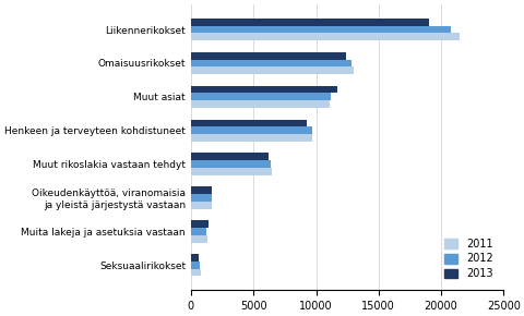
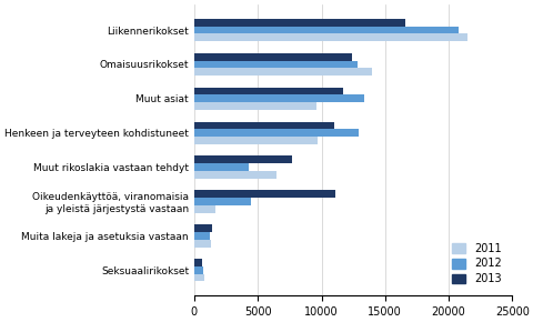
2013/Liikennerikokset: 19000 -> 16600
2011/Omaisuusrikokset: 13000 -> 14000
2012/Muut asiat: 11200 -> 13400
2011/Muut asiat: 11100 -> 9600
2013/Henkeen ja terveyteen kohdistuneet: 9300 -> 11000
2012/Henkeen ja terveyteen kohdistuneet: 9700 -> 12900
2013/Muut rikoslakia vastaan tehdyt: 6200 -> 7700
2012/Muut rikoslakia vastaan tehdyt: 6400 -> 4300
2013/Oikeudenkäyttöä, viranomaisia ja yleistä järjestystä vastaan: 1700 -> 11100
2012/Oikeudenkäyttöä, viranomaisia ja yleistä järjestystä vastaan: 1600 -> 4500
